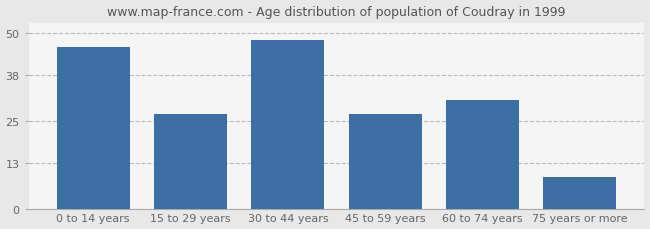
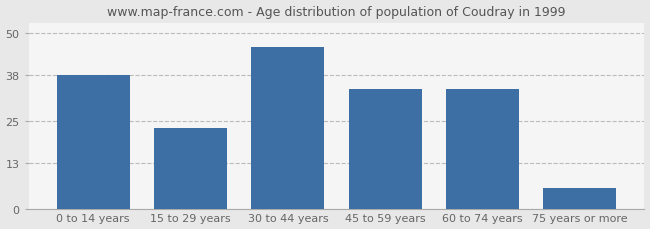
0 to 14 years: 46 -> 38
15 to 29 years: 27 -> 23
30 to 44 years: 48 -> 46
45 to 59 years: 27 -> 34
60 to 74 years: 31 -> 34
75 years or more: 9 -> 6
